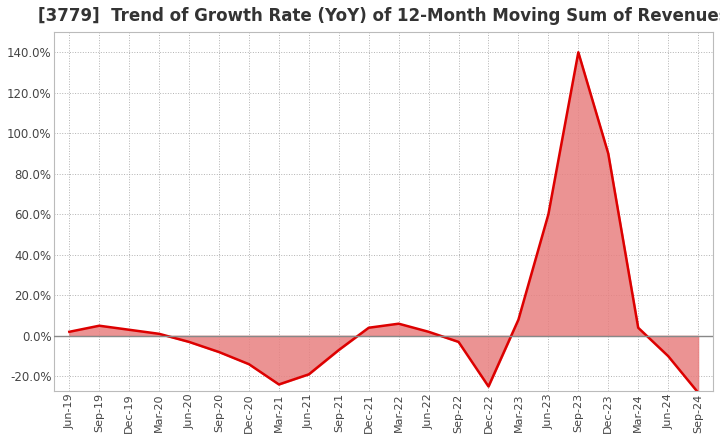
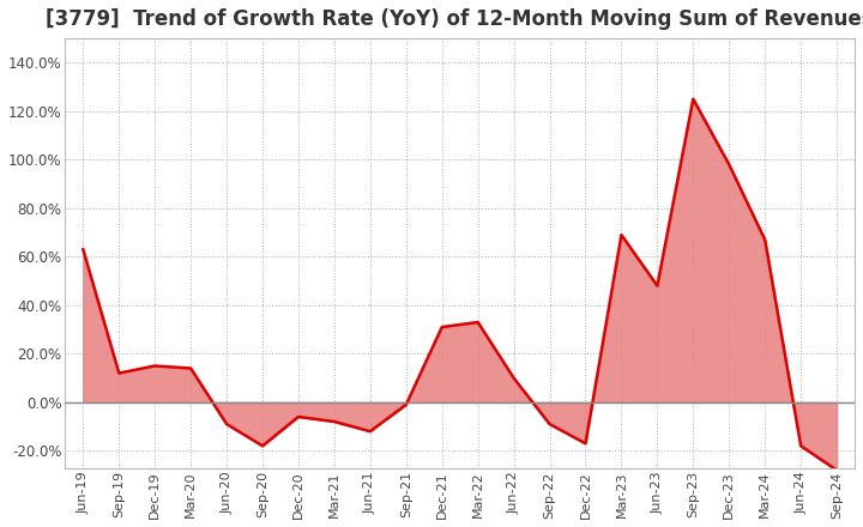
Jun-19: 2% -> 63%
Sep-19: 5% -> 12%
Dec-19: 3% -> 15%
Mar-20: 1% -> 14%
Jun-20: -3% -> -9%
Sep-20: -8% -> -18%
Dec-20: -14% -> -6%
Mar-21: -24% -> -8%
Jun-21: -19% -> -12%
Sep-21: -7% -> -1%
Dec-21: 4% -> 31%
Mar-22: 6% -> 33%
Jun-22: 2% -> 10%
Sep-22: -3% -> -9%
Dec-22: -25% -> -17%
Mar-23: 8% -> 69%
Jun-23: 60% -> 48%
Sep-23: 140% -> 125%
Dec-23: 90% -> 98%
Mar-24: 4% -> 67%
Jun-24: -10% -> -18%
